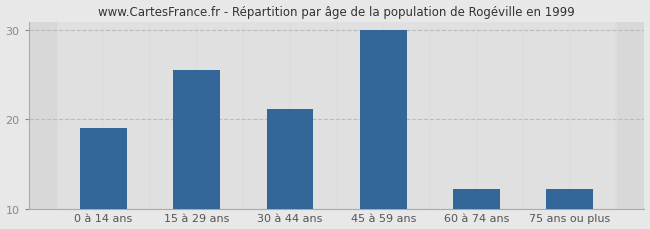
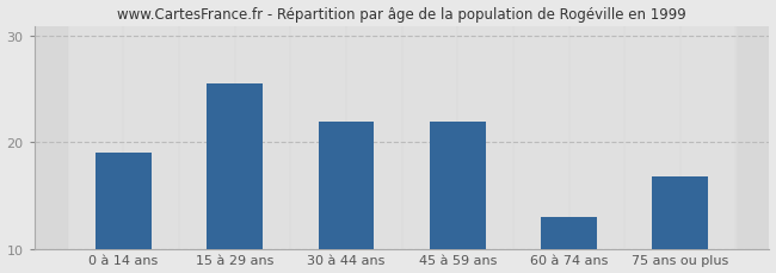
30 à 44 ans: 21.2 -> 22.0
45 à 59 ans: 30.0 -> 22.0
60 à 74 ans: 12.2 -> 13.0
75 ans ou plus: 12.2 -> 16.8
